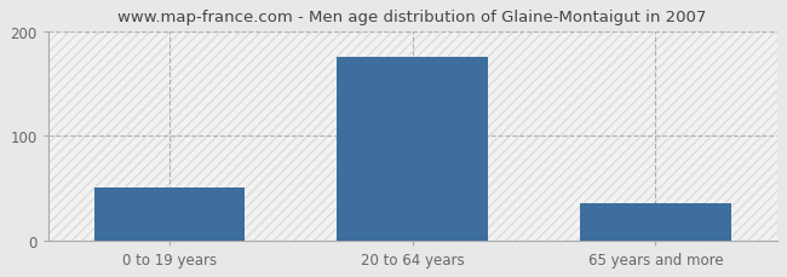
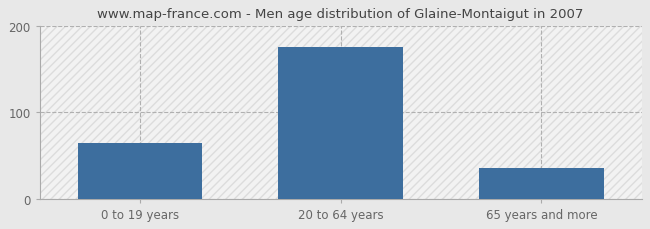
0 to 19 years: 50 -> 64
